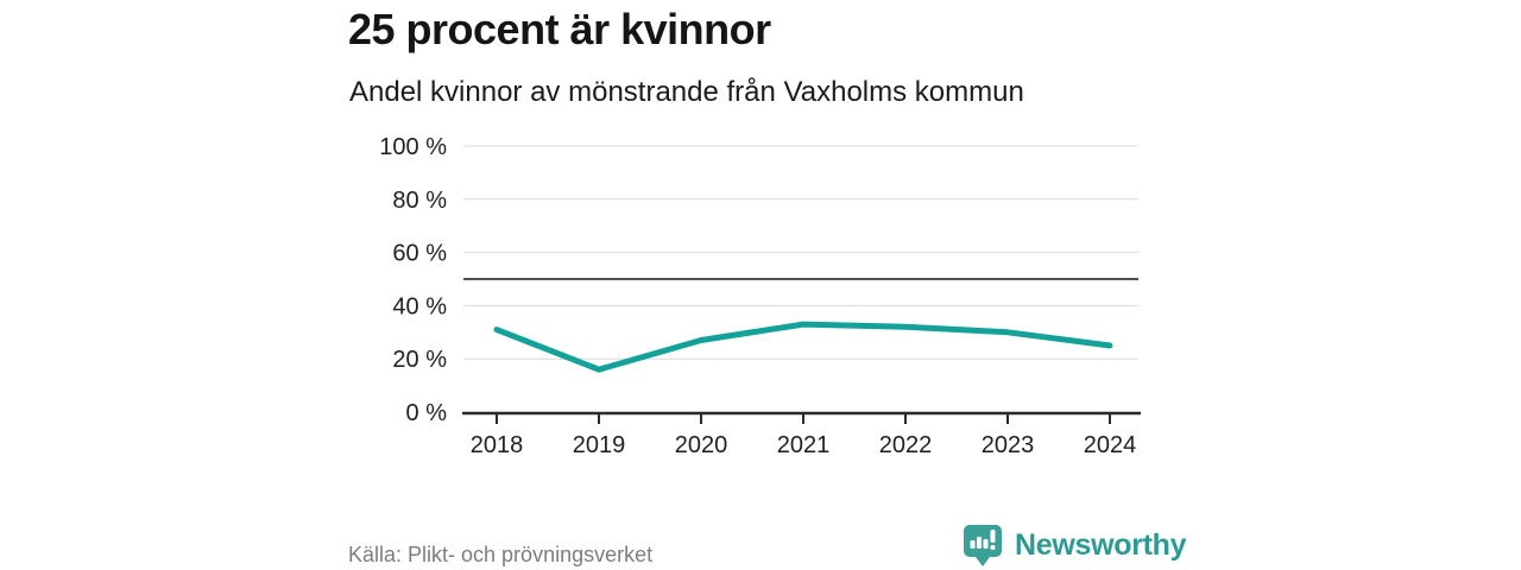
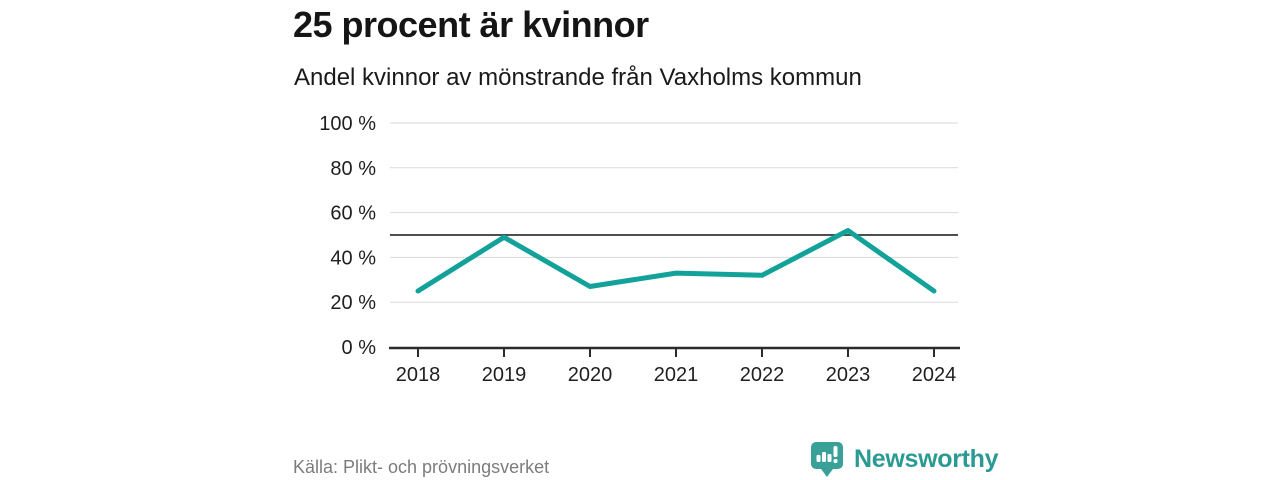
2018: 31% -> 25%
2019: 16% -> 49%
2023: 30% -> 52%
